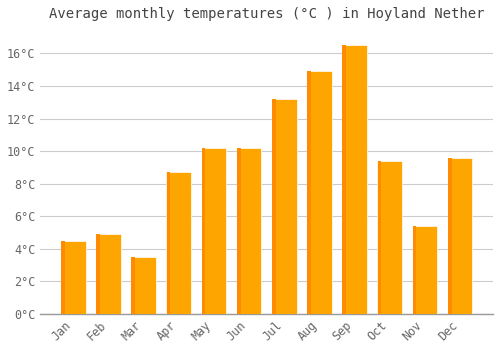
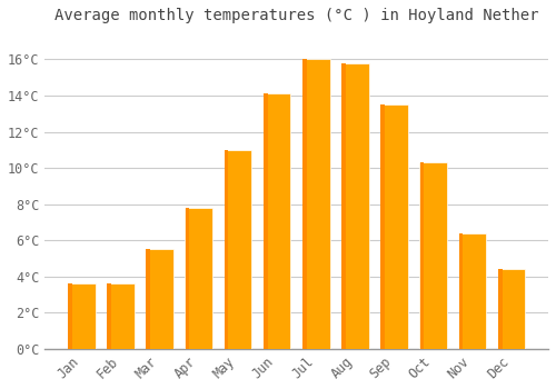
Jan: 4.5°C -> 3.6°C
Feb: 4.9°C -> 3.6°C
Mar: 3.5°C -> 5.5°C
Apr: 8.7°C -> 7.8°C
May: 10.2°C -> 11.0°C
Jun: 10.2°C -> 14.1°C
Jul: 13.2°C -> 16.0°C
Aug: 14.9°C -> 15.8°C
Sep: 16.5°C -> 13.5°C
Oct: 9.4°C -> 10.3°C
Nov: 5.4°C -> 6.4°C
Dec: 9.6°C -> 4.4°C
